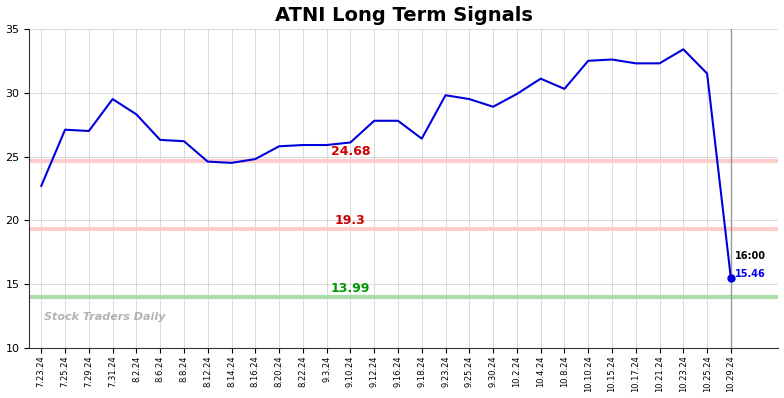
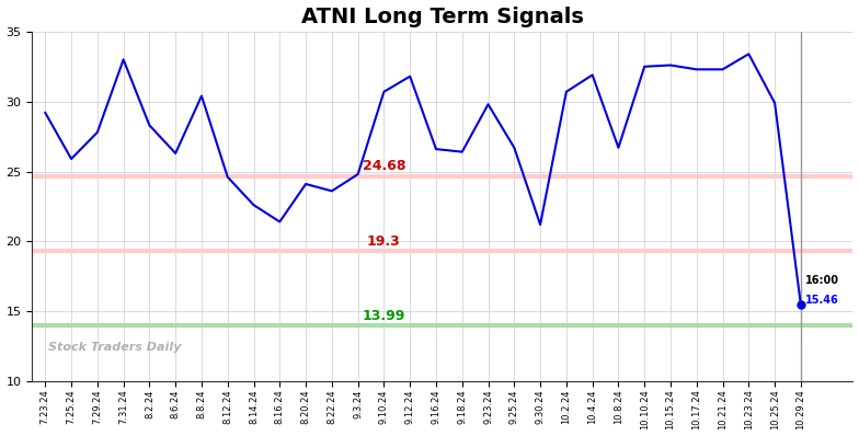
7.23.24: 22.7 -> 29.2
7.25.24: 27.1 -> 25.9
7.29.24: 27.0 -> 27.8
7.31.24: 29.5 -> 33.0
8.8.24: 26.2 -> 30.4
8.14.24: 24.5 -> 22.6
8.16.24: 24.8 -> 21.4
8.20.24: 25.8 -> 24.1
8.22.24: 25.9 -> 23.6
9.3.24: 25.9 -> 24.8
9.10.24: 26.1 -> 30.7
9.12.24: 27.8 -> 31.8
9.16.24: 27.8 -> 26.6
9.25.24: 29.5 -> 26.7
9.30.24: 28.9 -> 21.2
10.2.24: 29.9 -> 30.7
10.4.24: 31.1 -> 31.9
10.8.24: 30.3 -> 26.7
10.25.24: 31.5 -> 29.9
